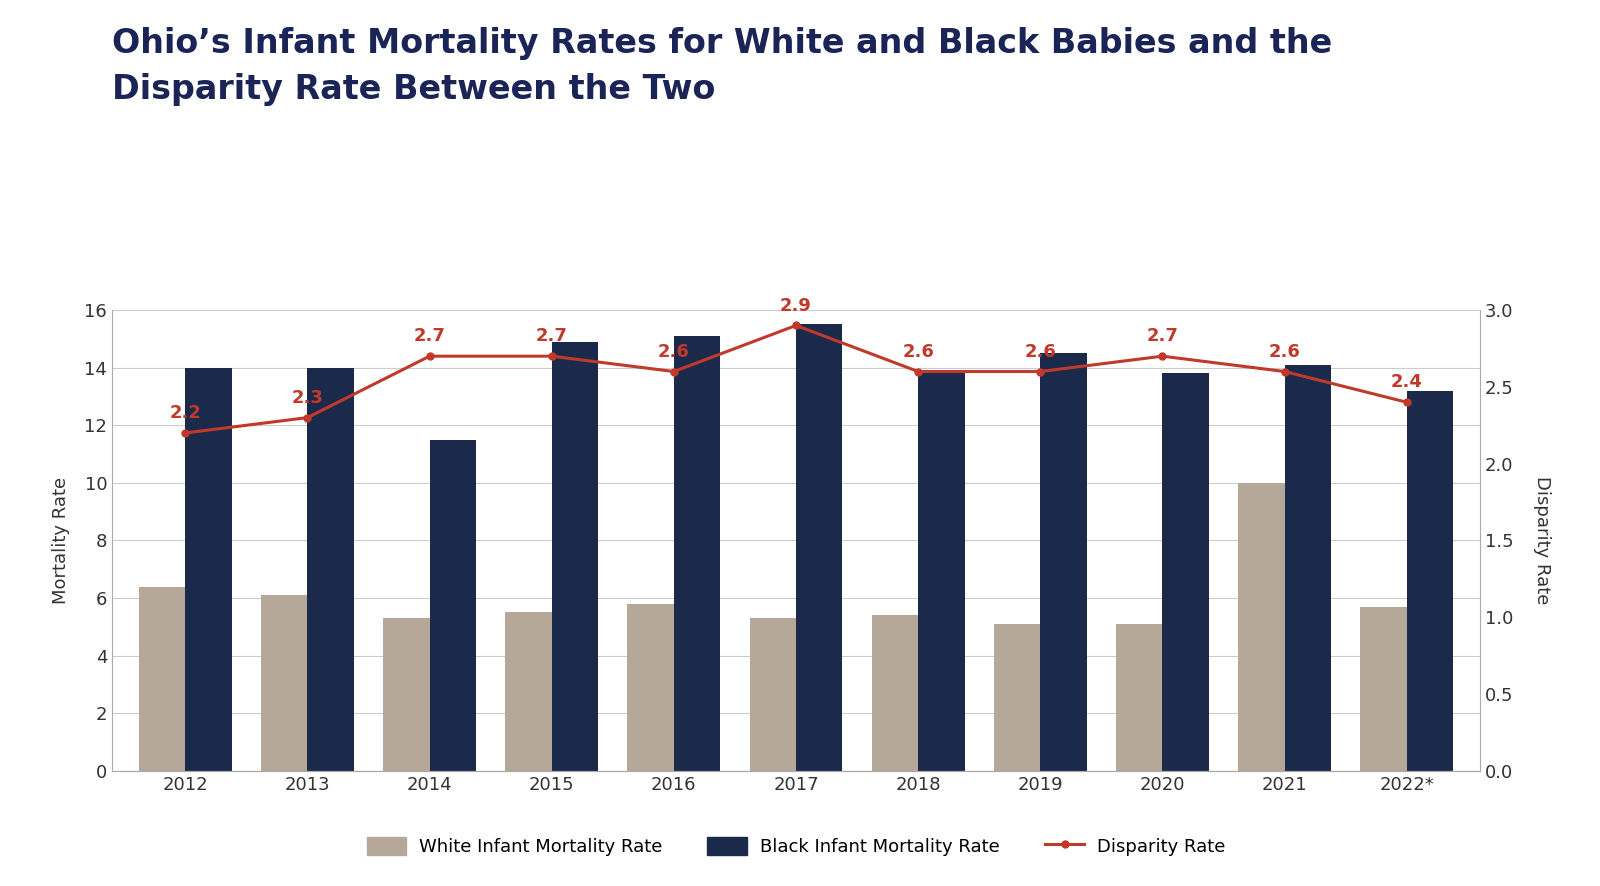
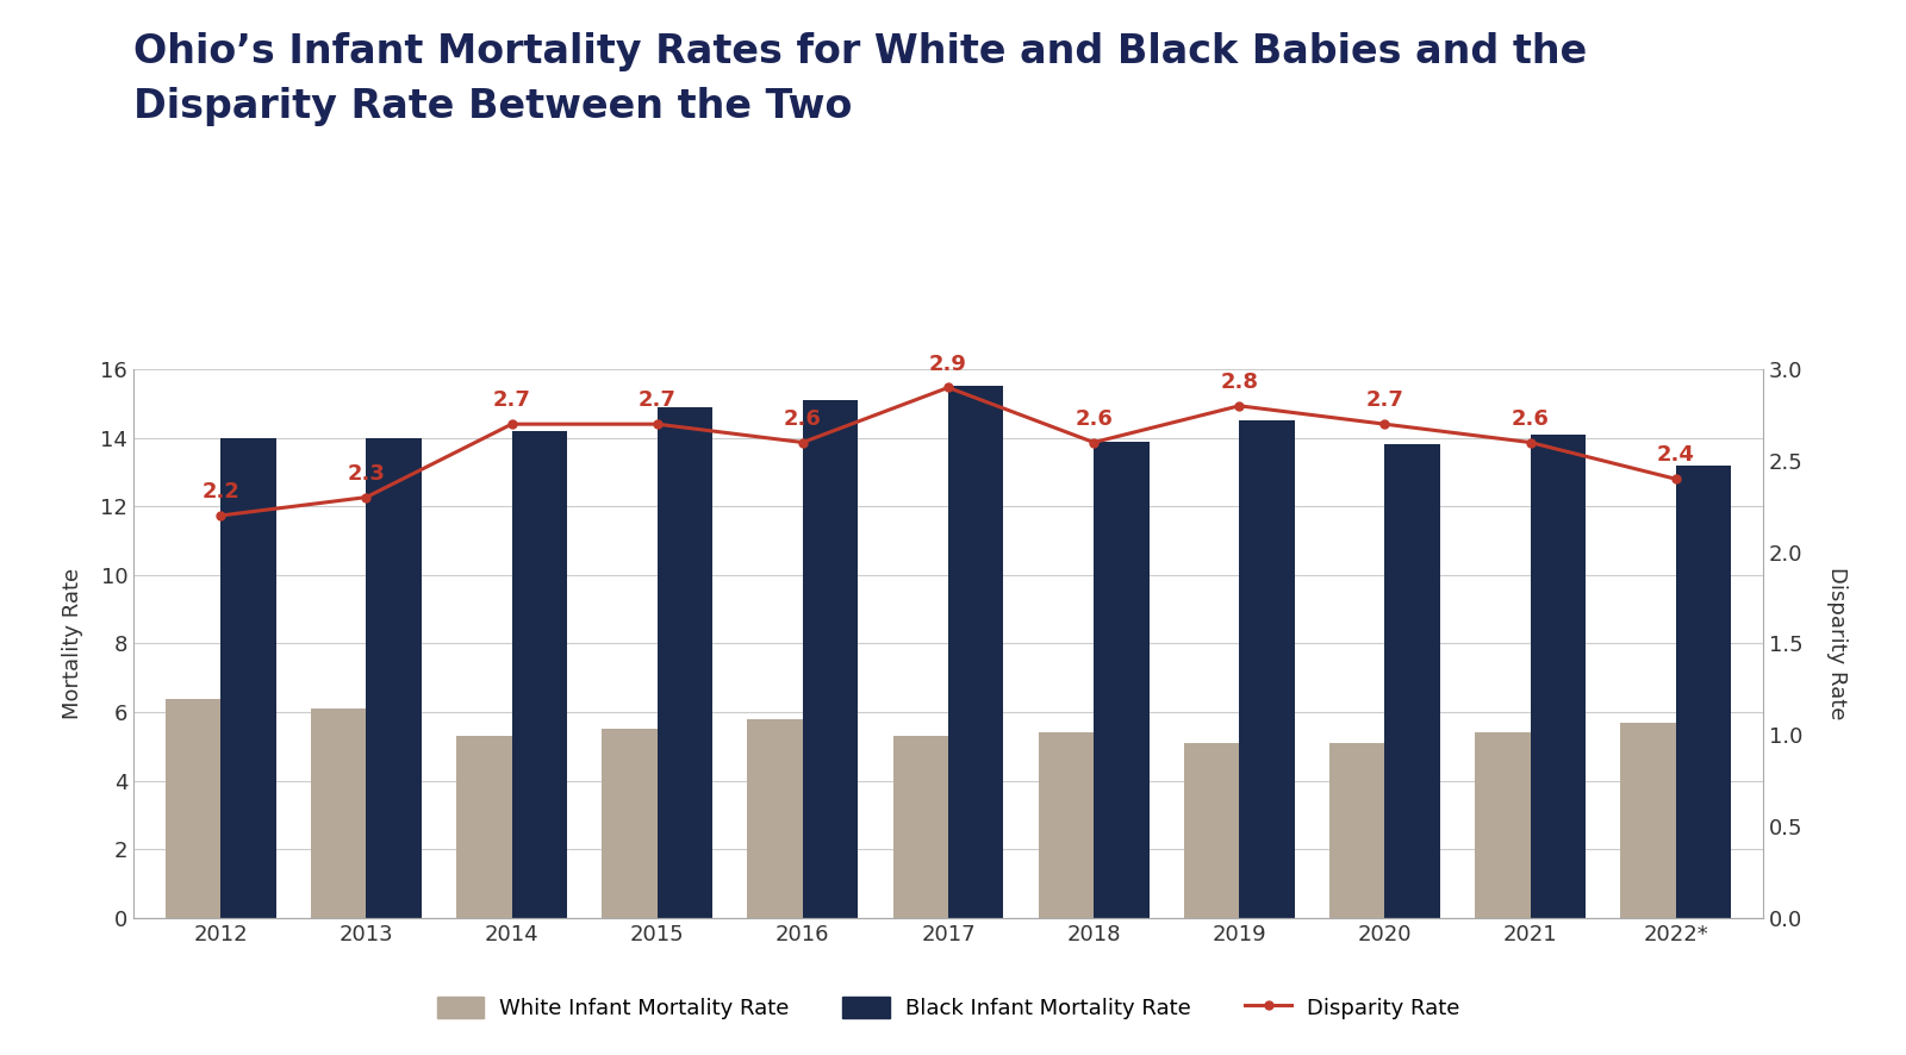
Black Infant Mortality Rate/2014: 11.5 -> 14.2
Disparity Rate/2019: 2.6 -> 2.8
White Infant Mortality Rate/2021: 10.0 -> 5.4
